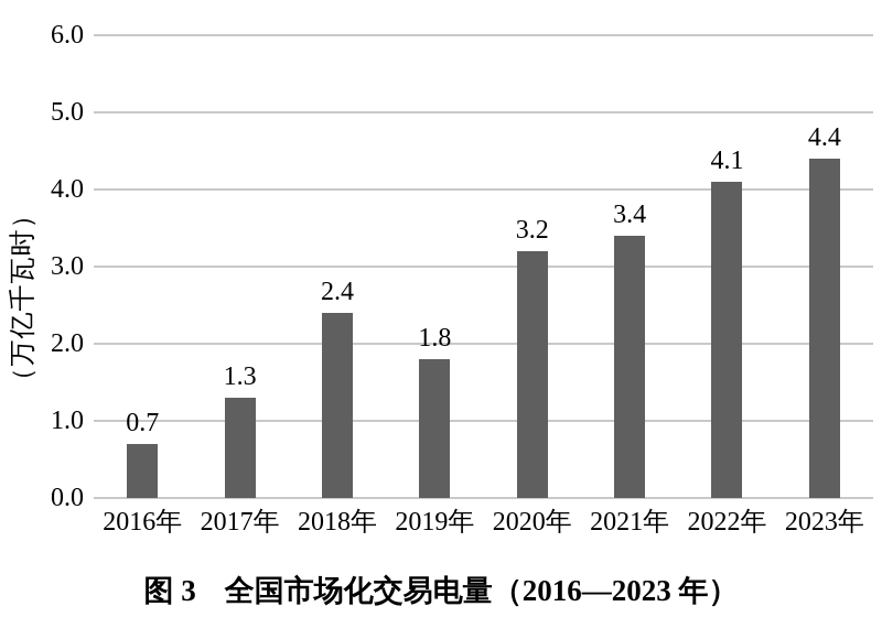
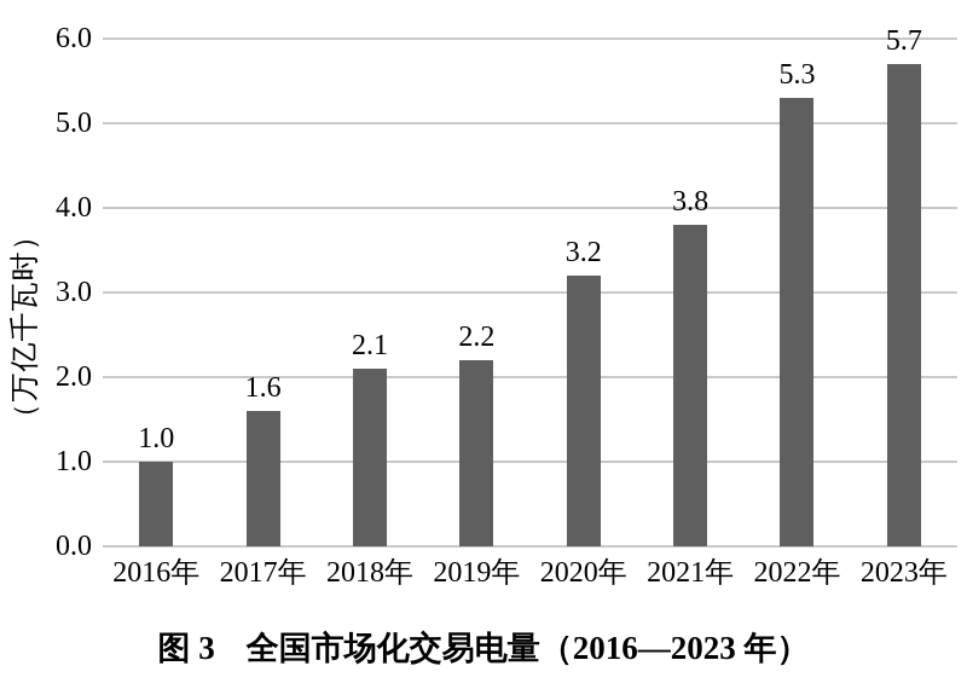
2016年: 0.7 -> 1.0
2017年: 1.3 -> 1.6
2018年: 2.4 -> 2.1
2019年: 1.8 -> 2.2
2021年: 3.4 -> 3.8
2022年: 4.1 -> 5.3
2023年: 4.4 -> 5.7
